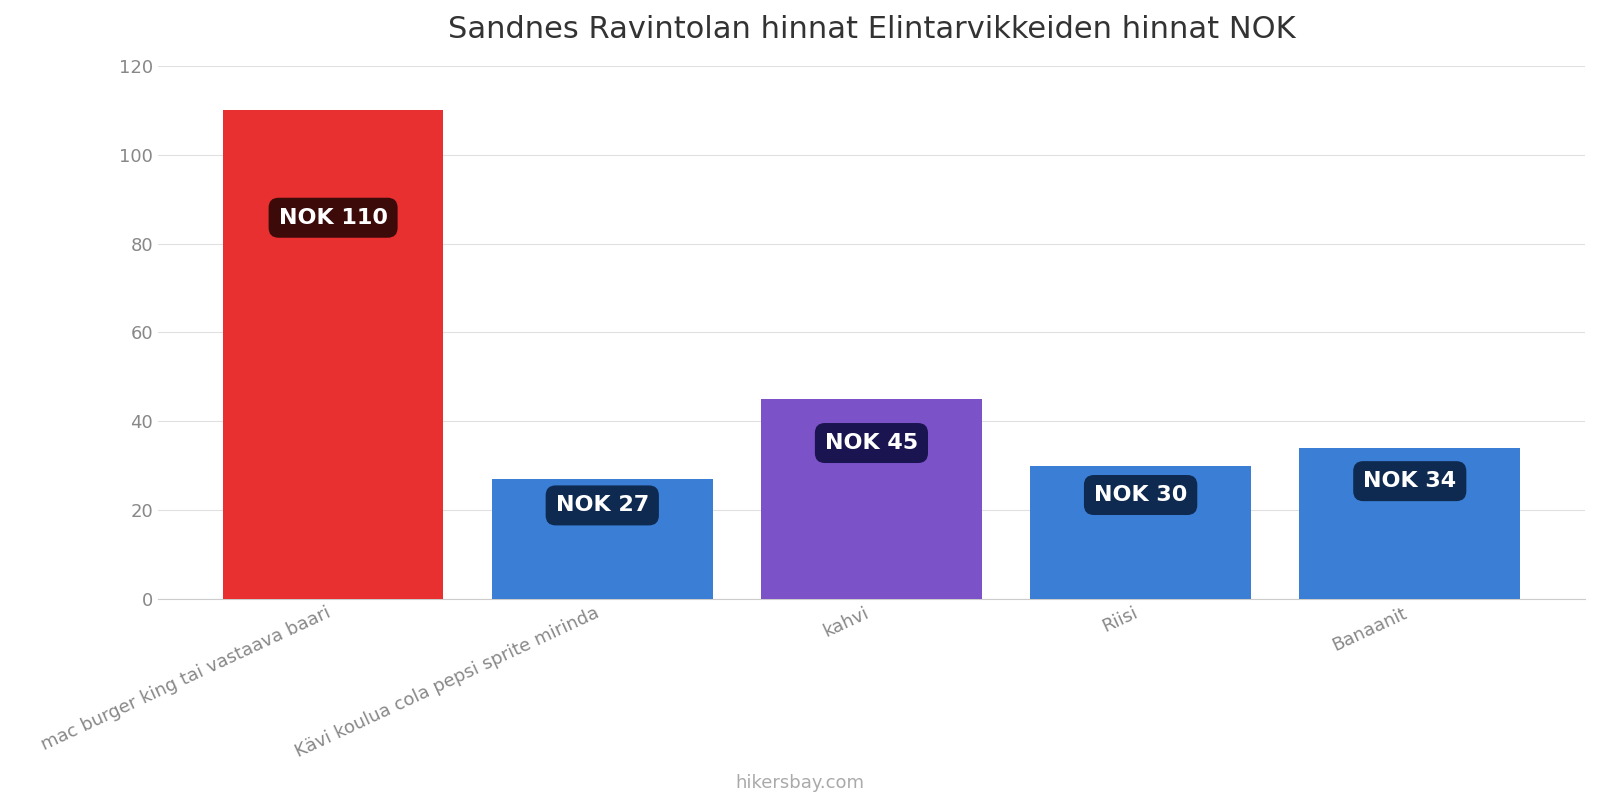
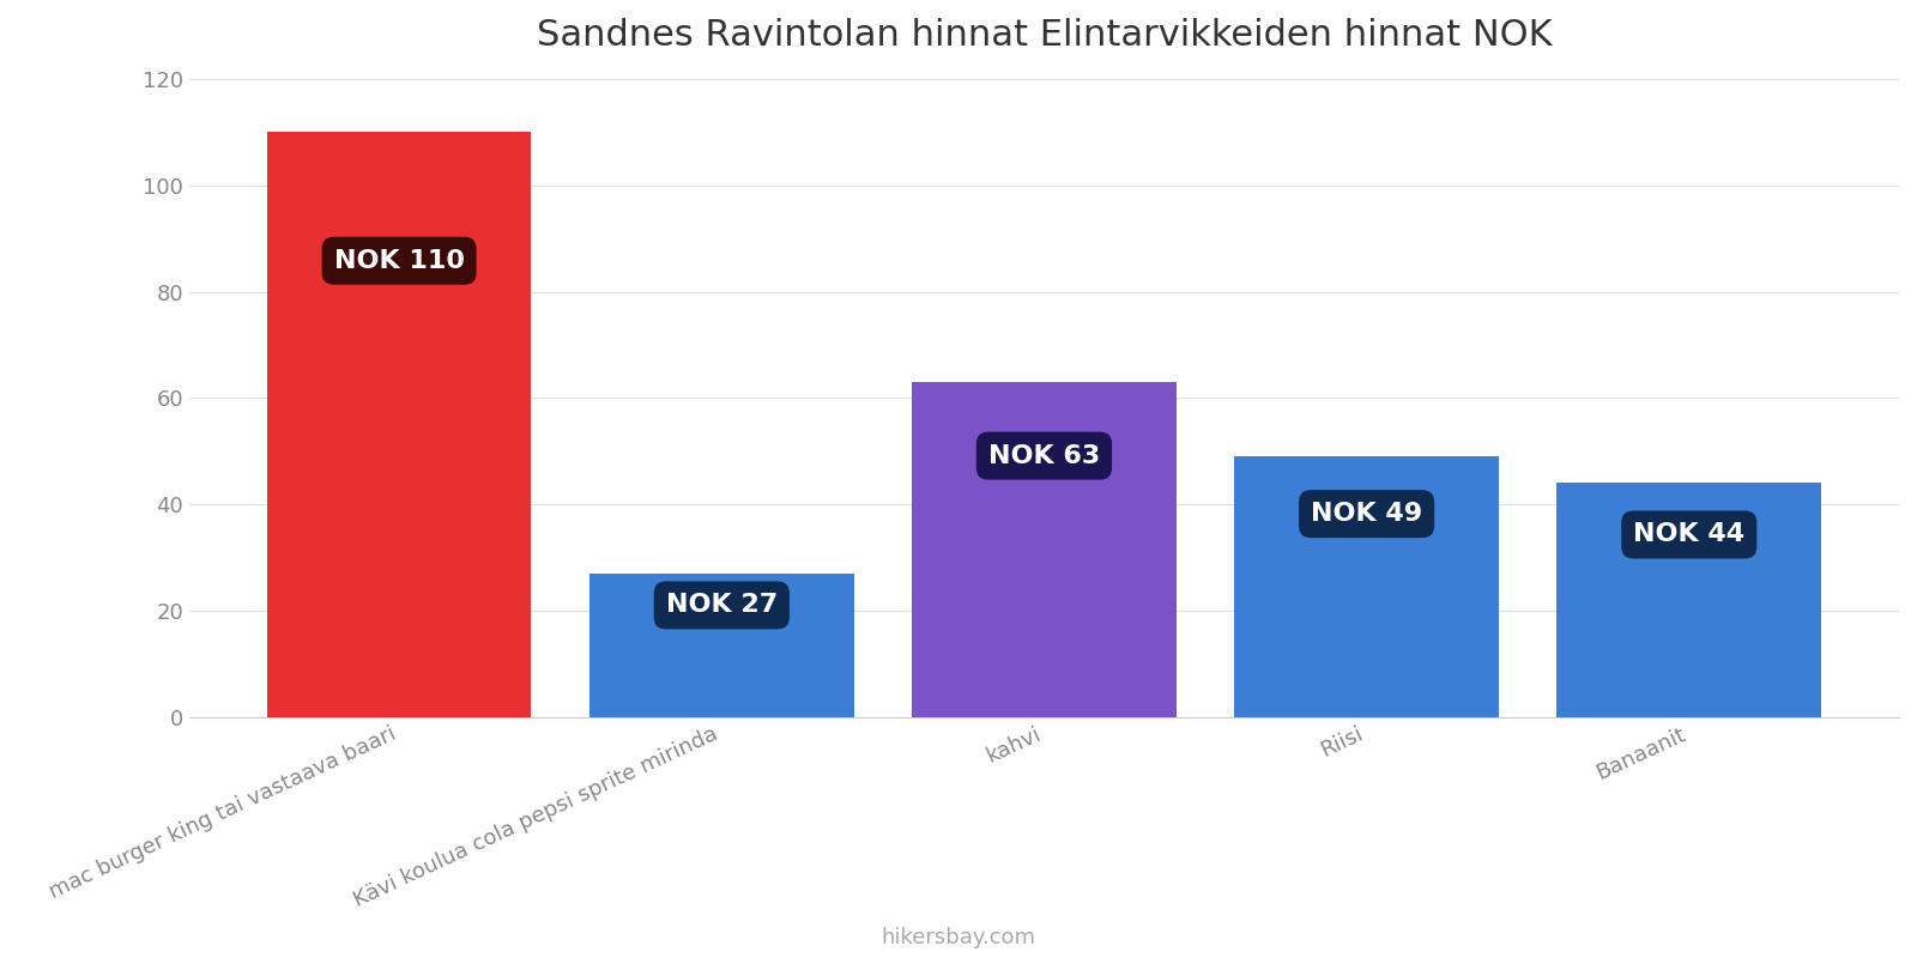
kahvi: 45 -> 63
Riisi: 30 -> 49
Banaanit: 34 -> 44
